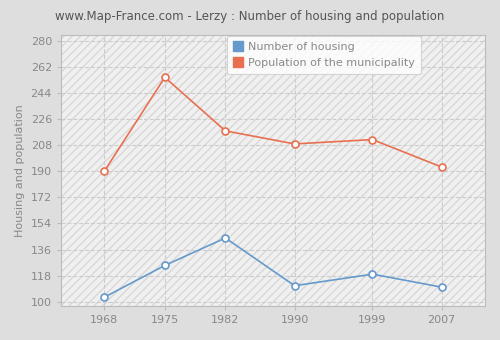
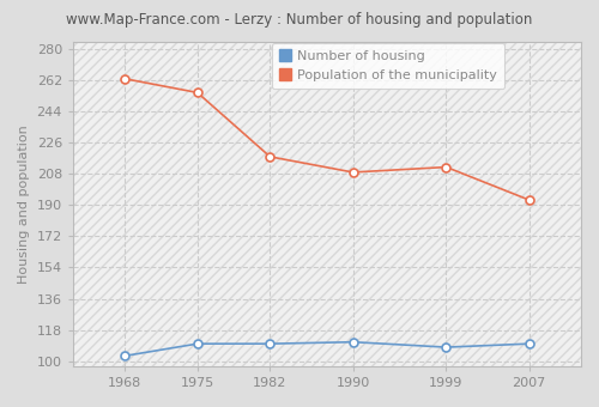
Population of the municipality/1968: 190 -> 263
Number of housing/1975: 125 -> 110
Number of housing/1982: 144 -> 110
Number of housing/1999: 119 -> 108
